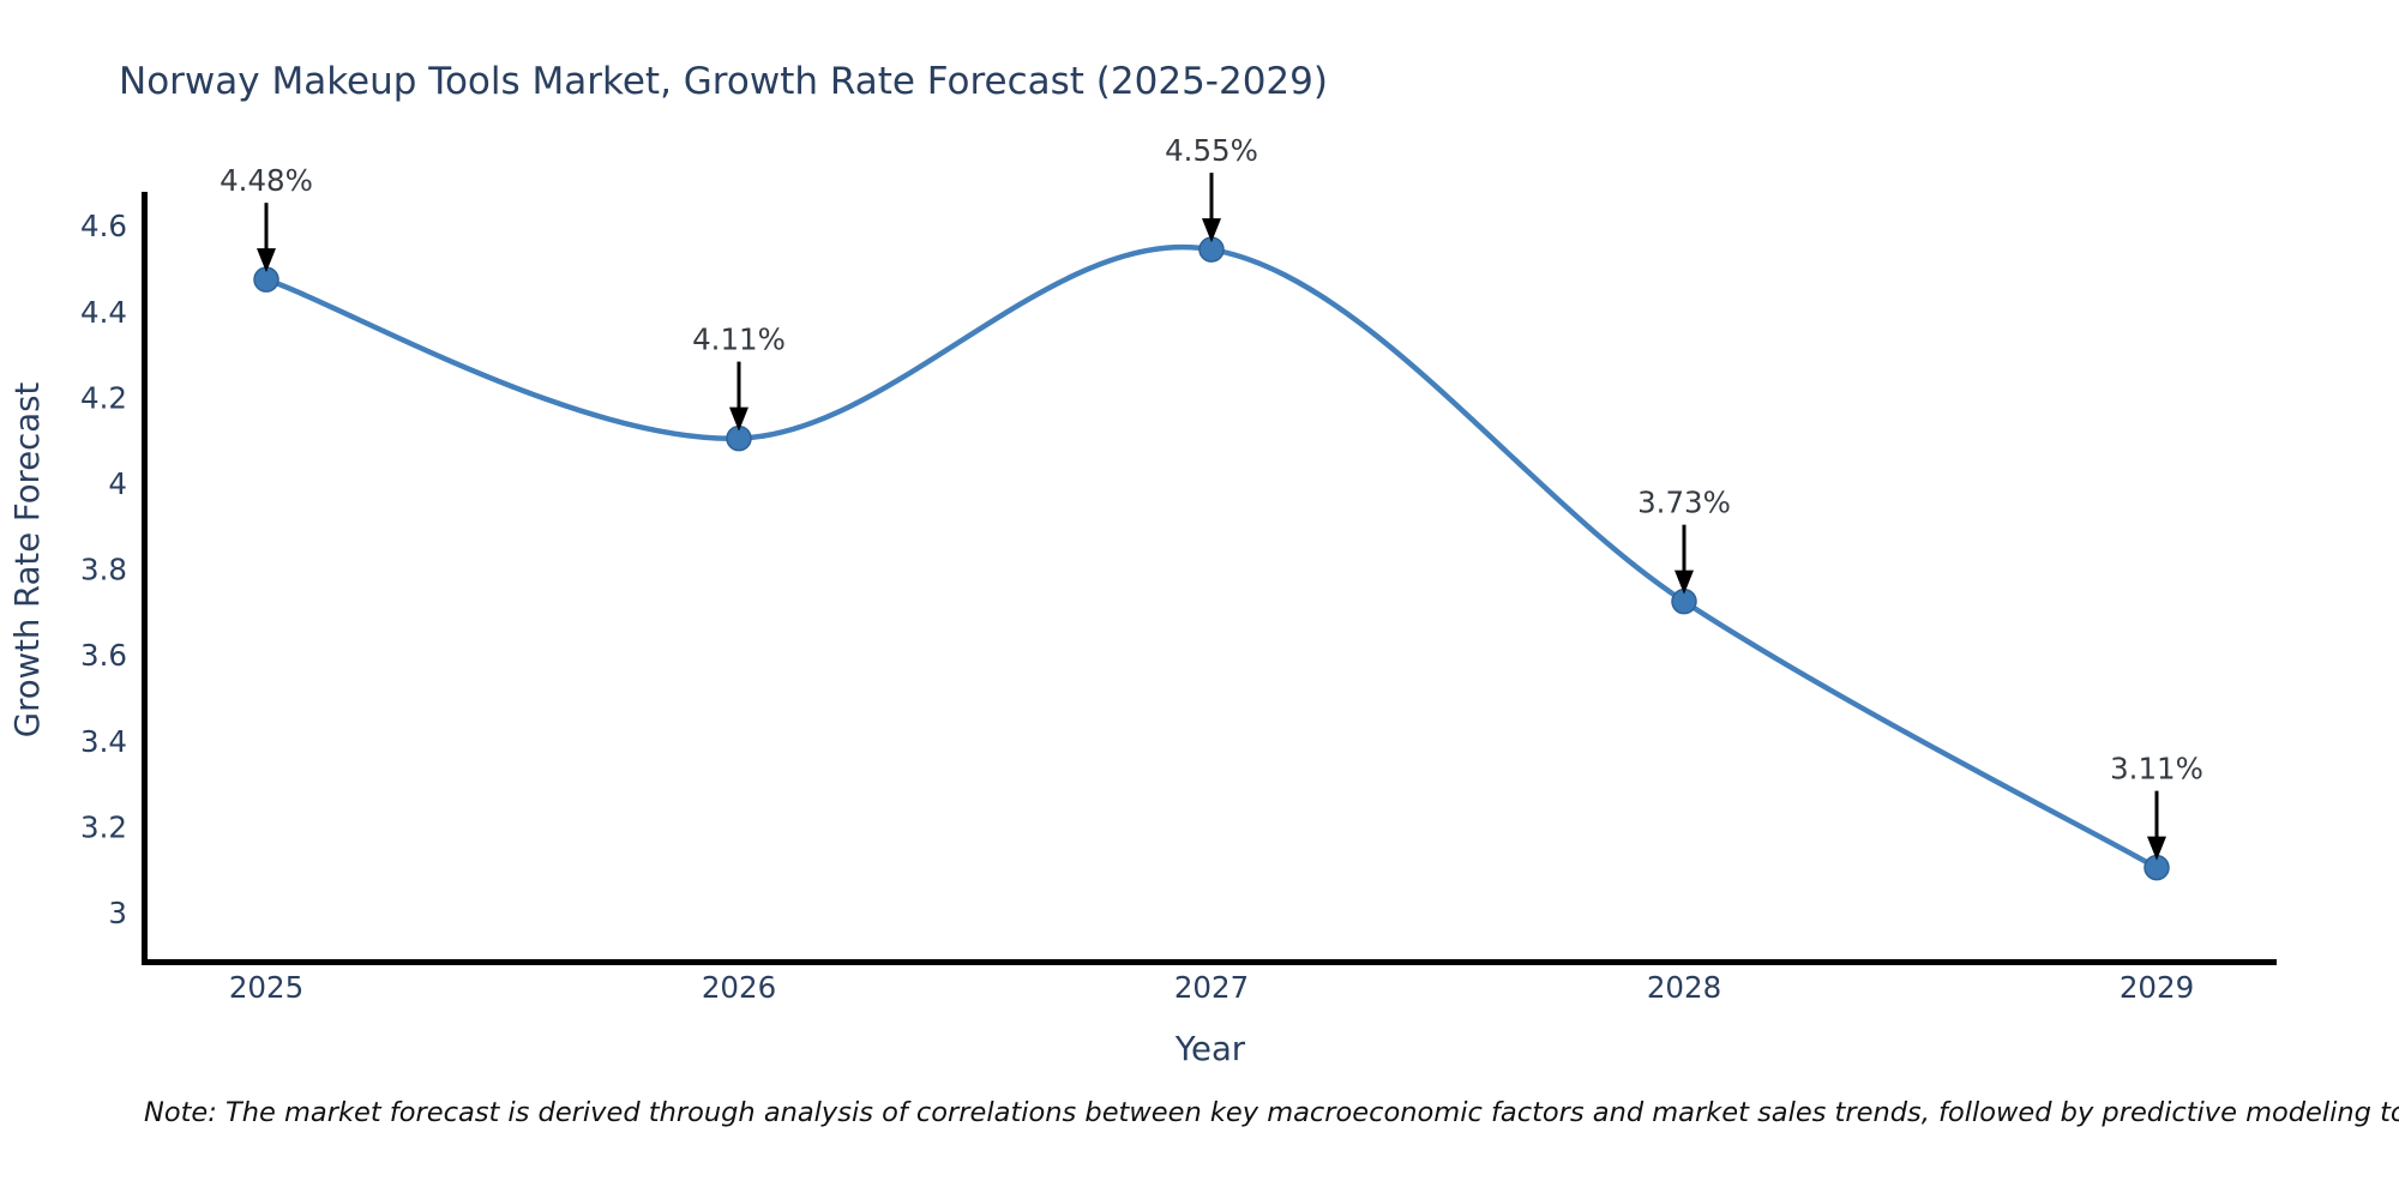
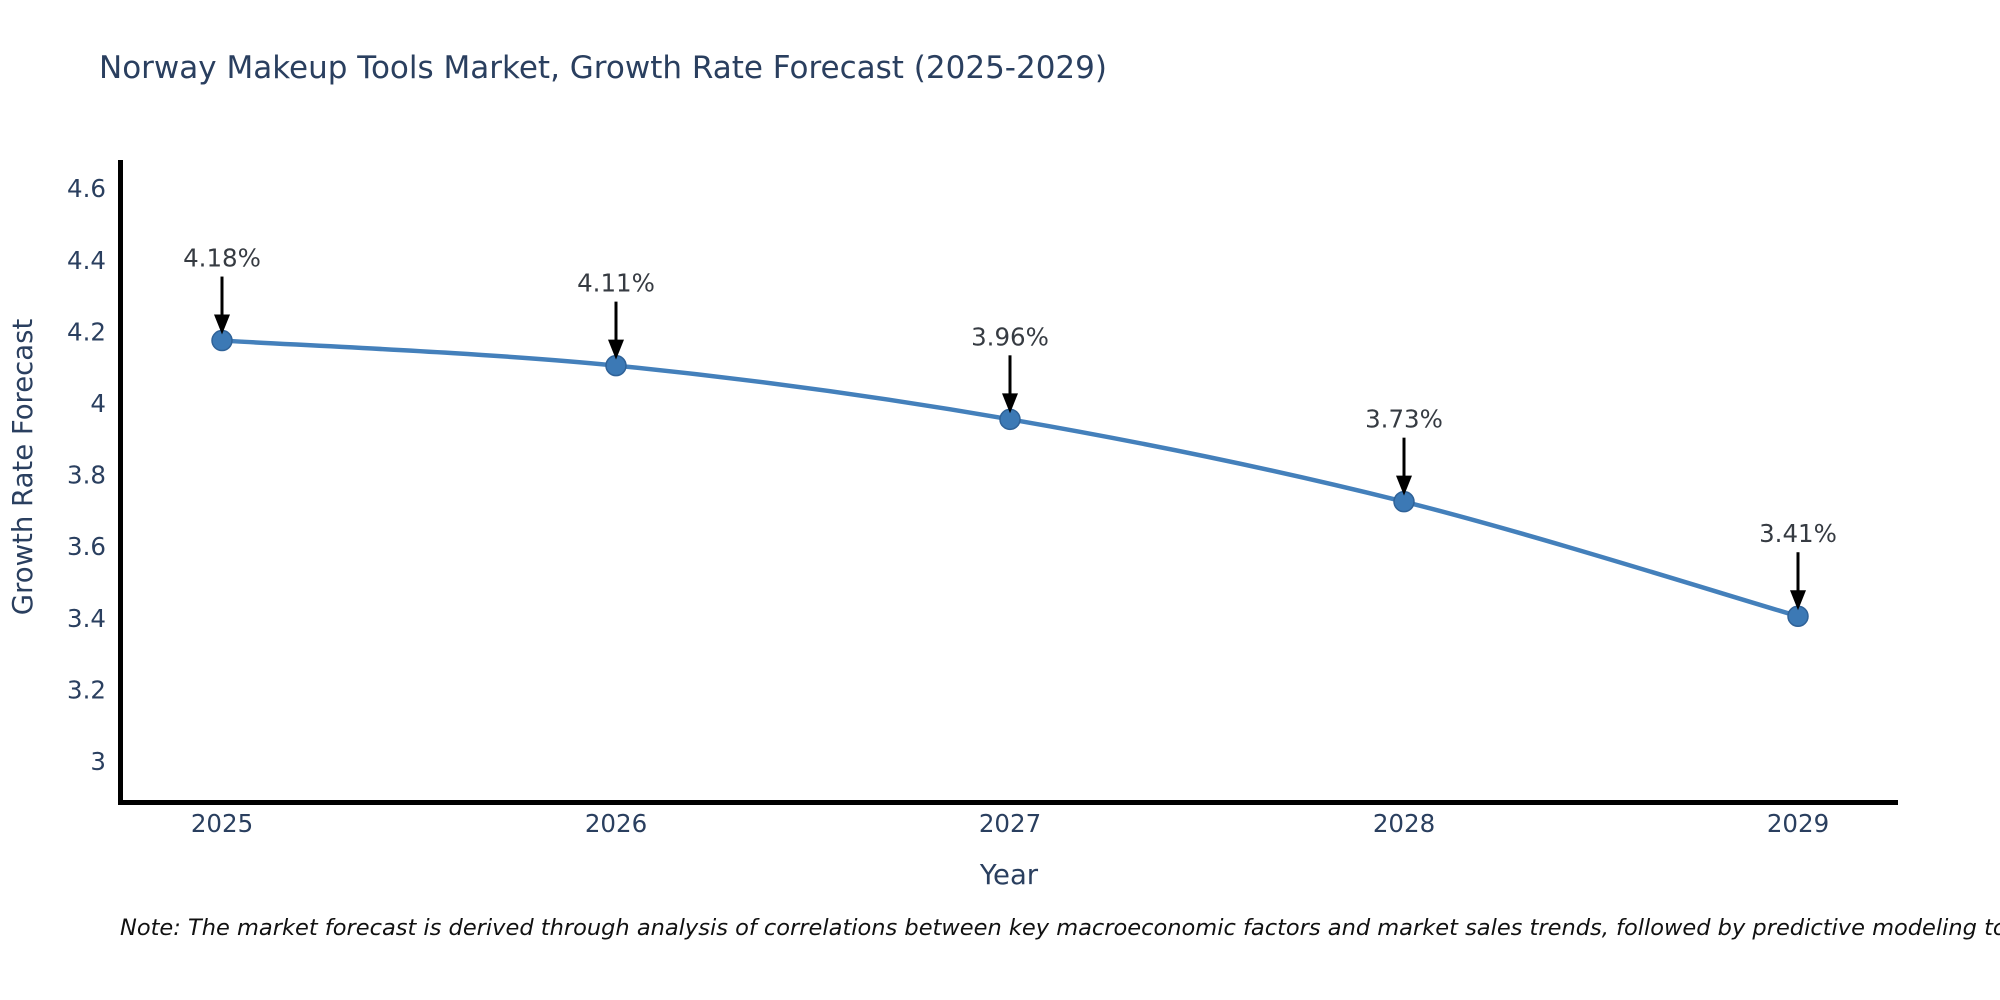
2025: 4.48% -> 4.18%
2027: 4.55% -> 3.96%
2029: 3.11% -> 3.41%
